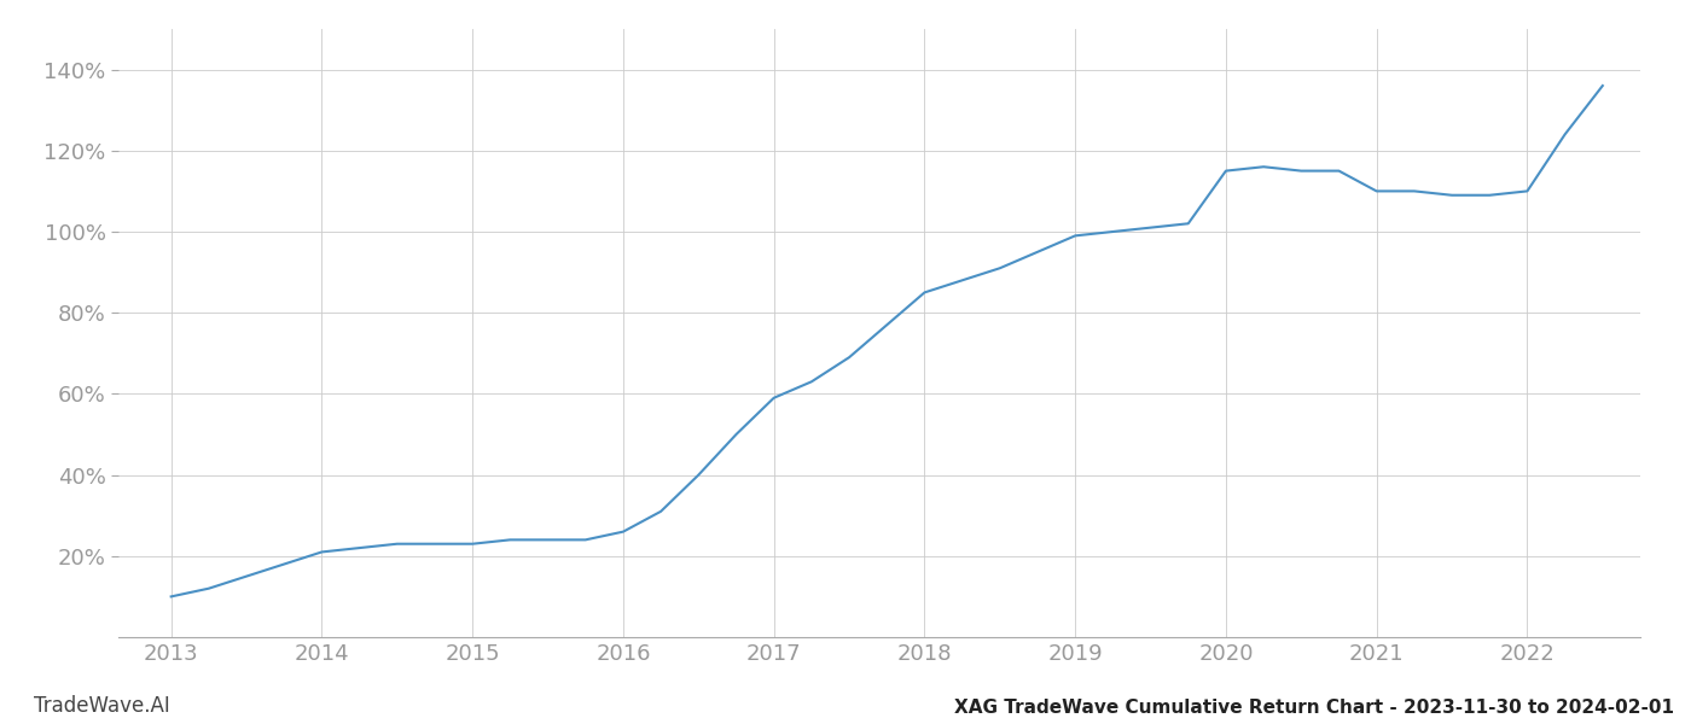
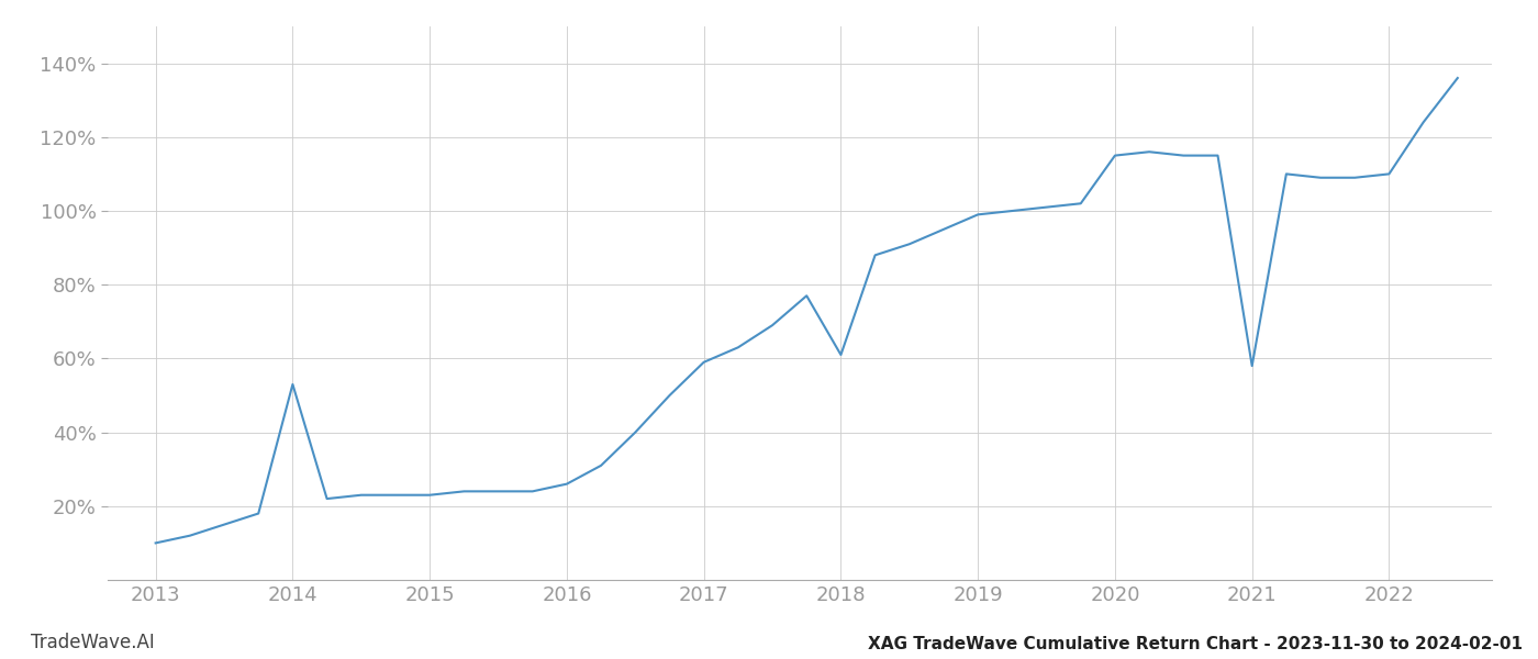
2014: 21% -> 53%
2018: 85% -> 61%
2021: 110% -> 58%
